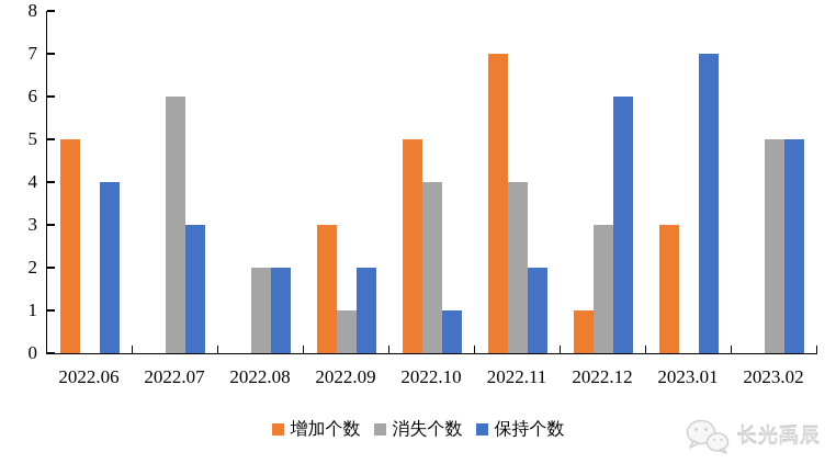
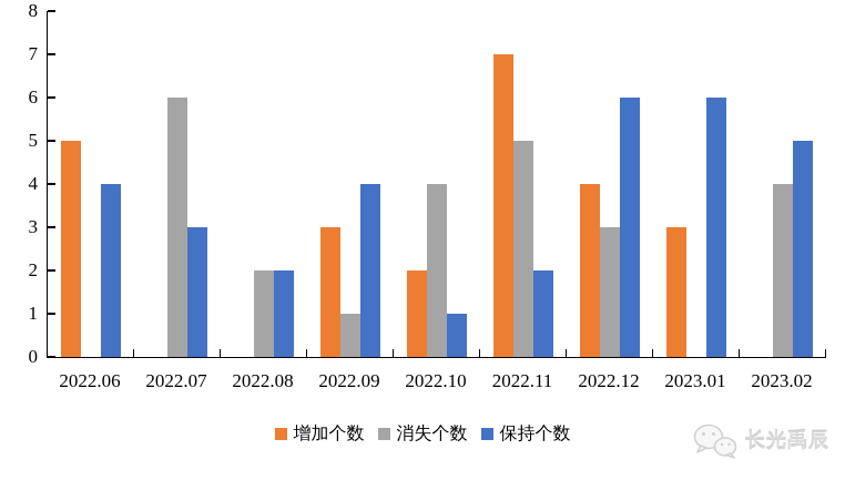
保持个数/2022.09: 2 -> 4
增加个数/2022.10: 5 -> 2
消失个数/2022.11: 4 -> 5
增加个数/2022.12: 1 -> 4
保持个数/2023.01: 7 -> 6
消失个数/2023.02: 5 -> 4
